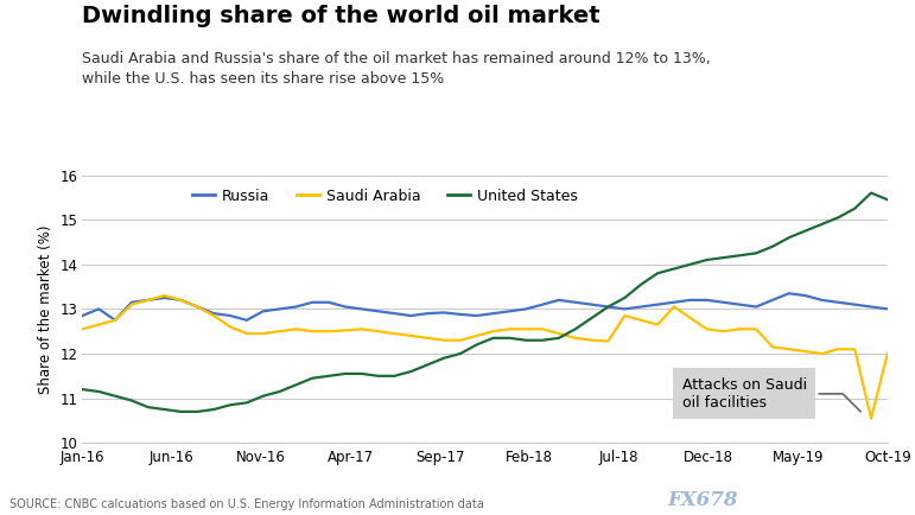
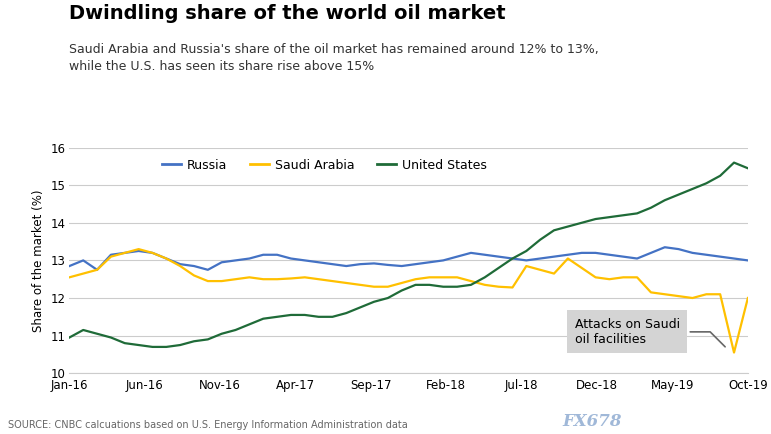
United States/Jan-16: 11.20 -> 10.95
